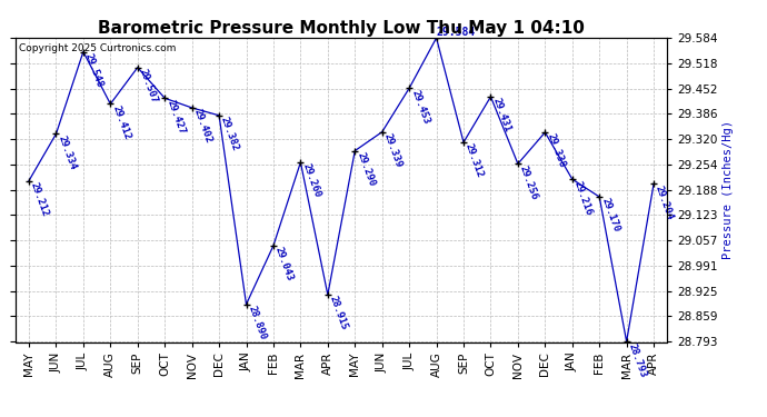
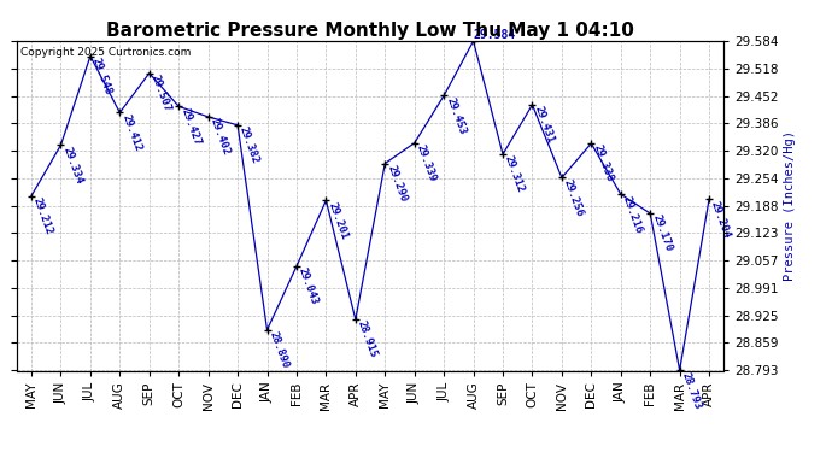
MAR: 29.260 -> 29.201
